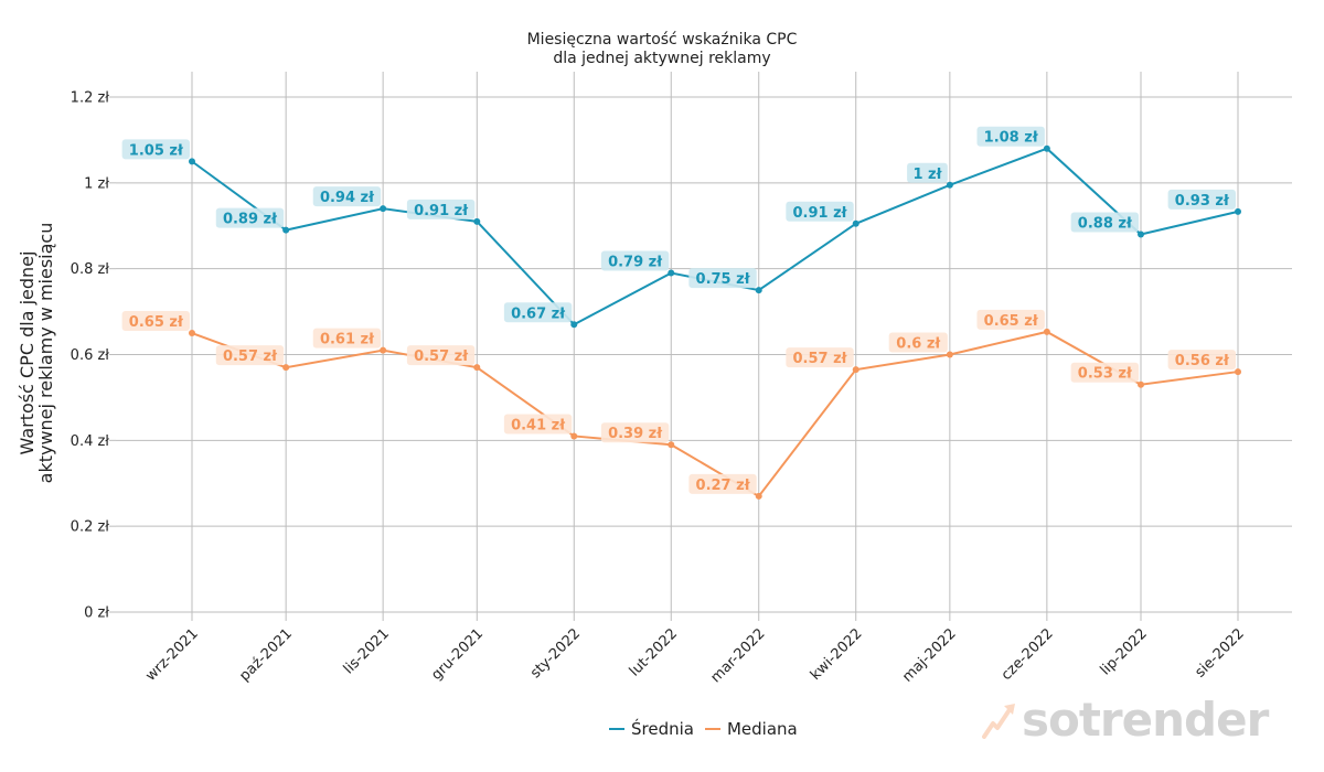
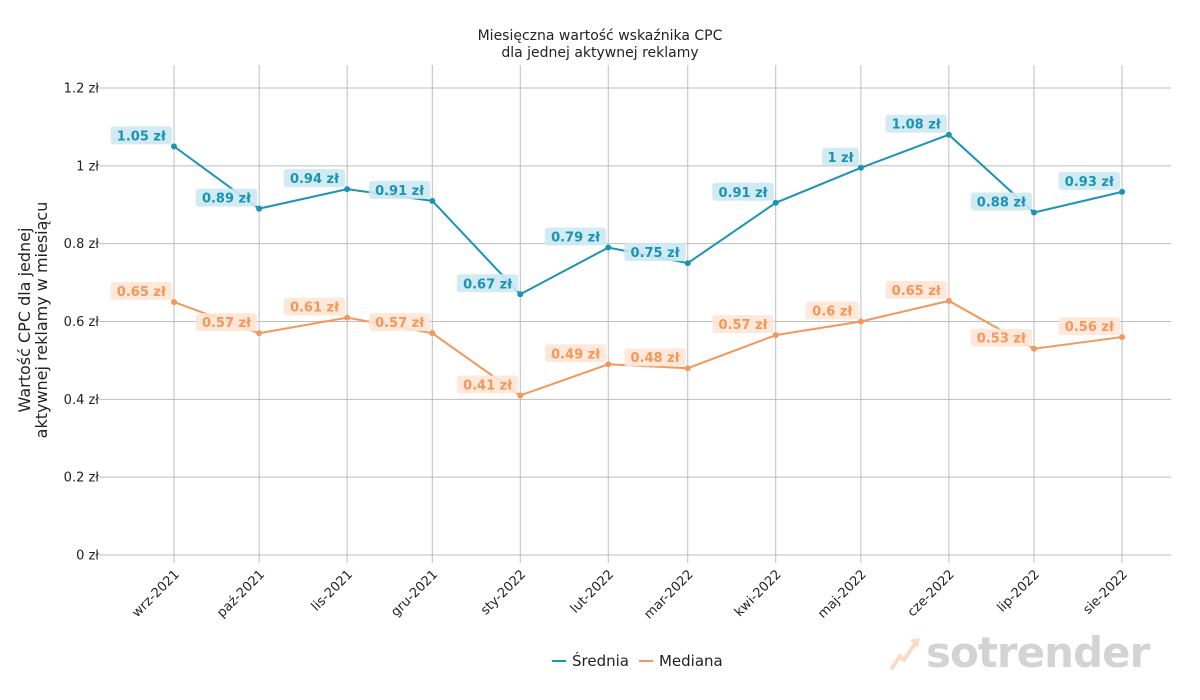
Mediana/lut-2022: 0.39 -> 0.49
Mediana/mar-2022: 0.27 -> 0.48
